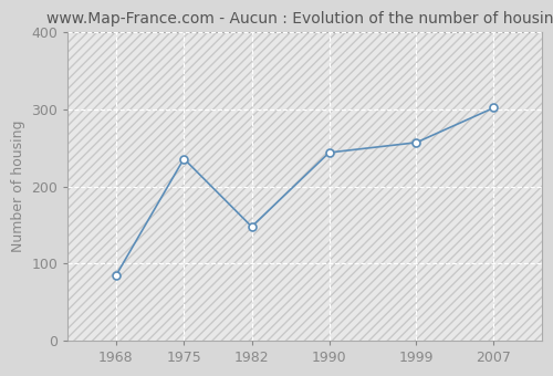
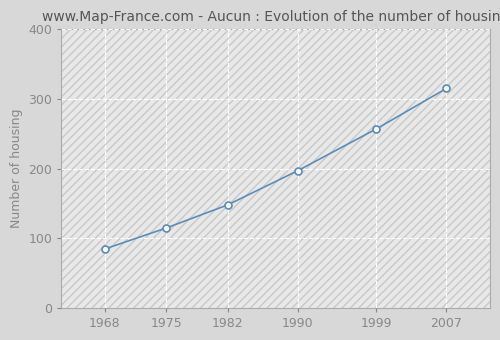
1975: 236 -> 115
1990: 244 -> 197
2007: 302 -> 315
